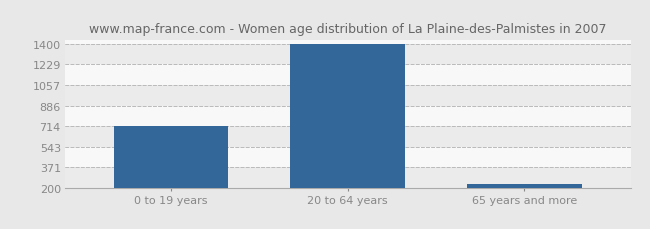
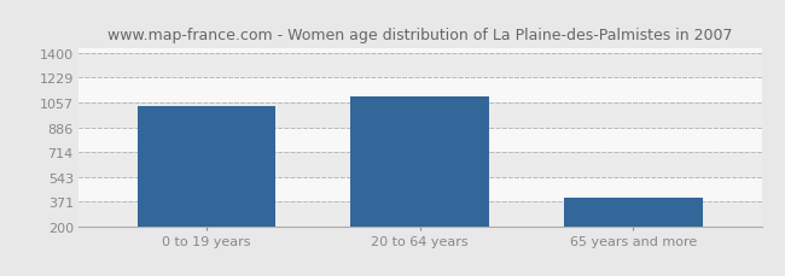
0 to 19 years: 710 -> 1030
20 to 64 years: 1400 -> 1100
65 years and more: 230 -> 400
